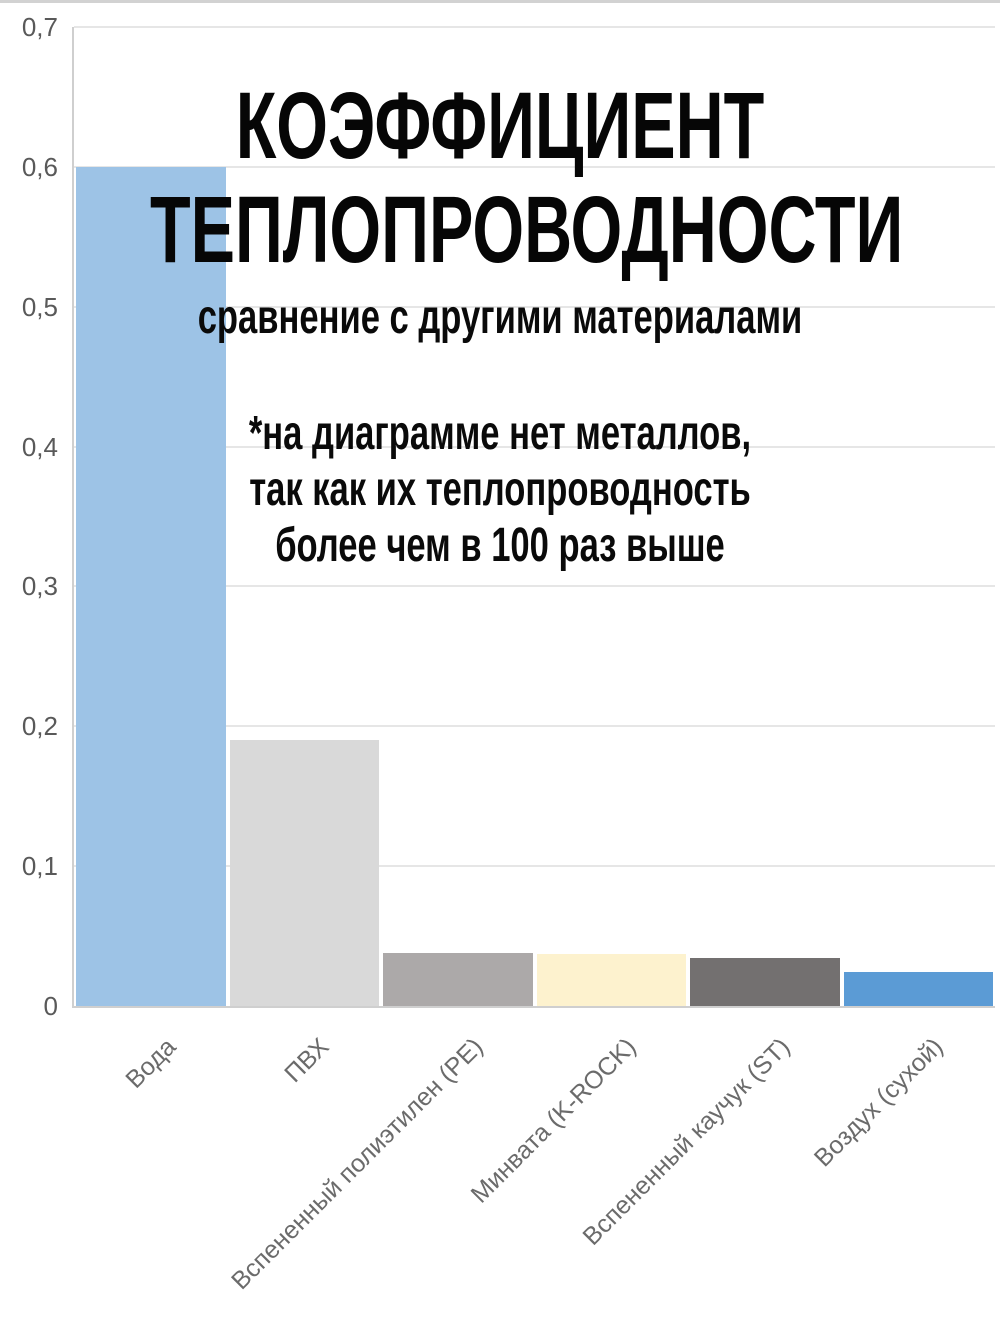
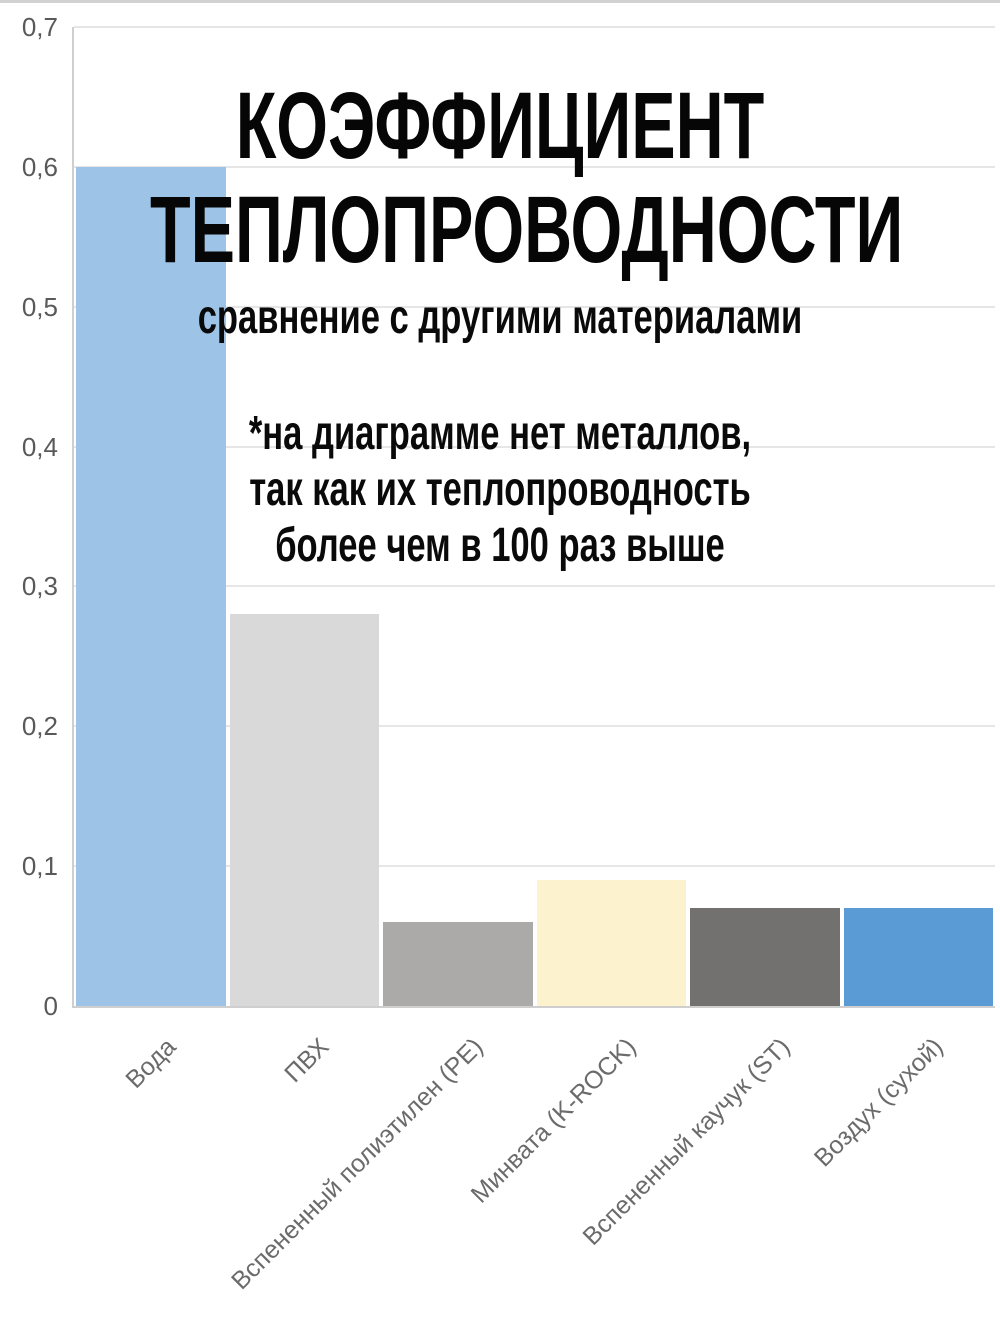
ПВХ: 0,19 -> 0,28
Вспененный полиэтилен (PE): 0,04 -> 0,06
Минвата (K-ROCK): 0,04 -> 0,09
Вспененный каучук (ST): 0,03 -> 0,07
Воздух (сухой): 0,02 -> 0,07
